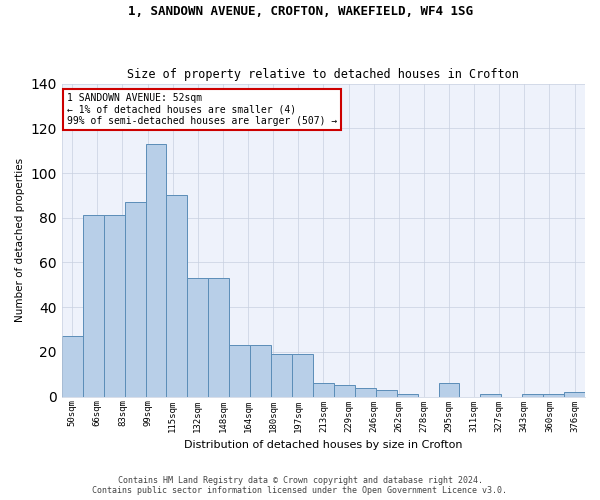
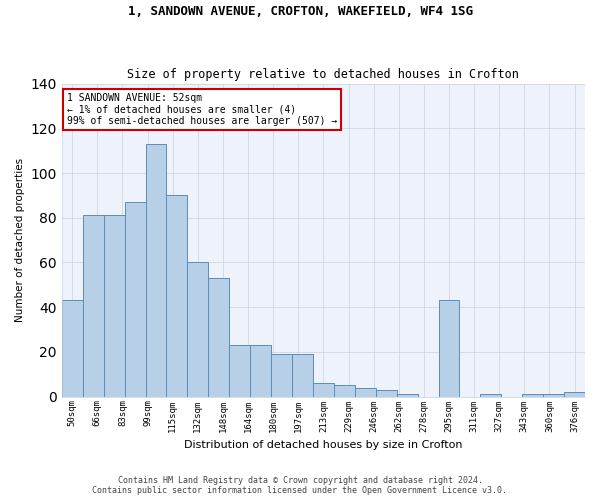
50sqm: 27 -> 43
132sqm: 53 -> 60
295sqm: 6 -> 43
